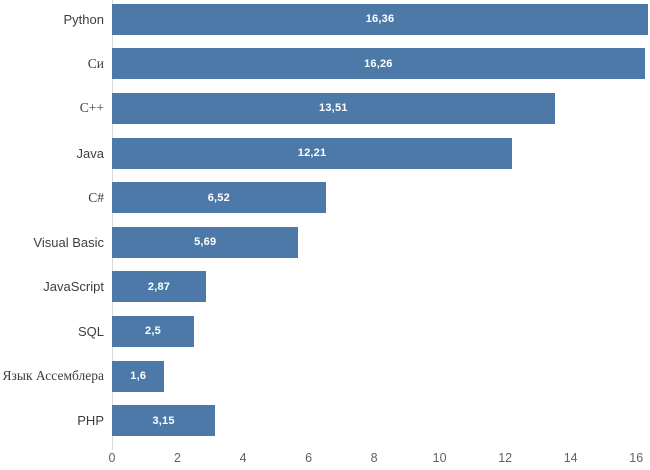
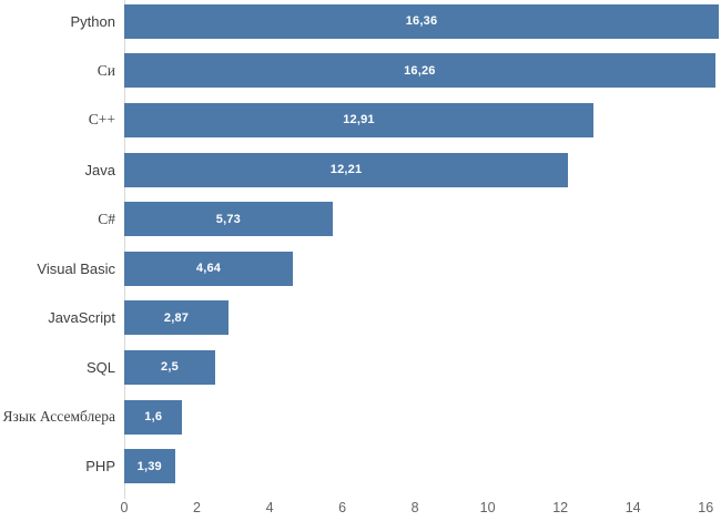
C++: 13,51 -> 12,91
C#: 6,52 -> 5,73
Visual Basic: 5,69 -> 4,64
PHP: 3,15 -> 1,39
